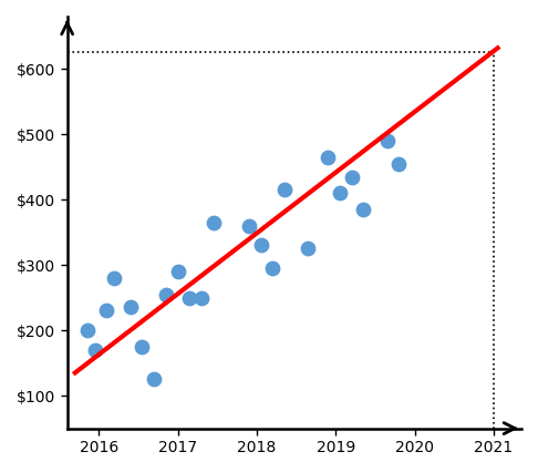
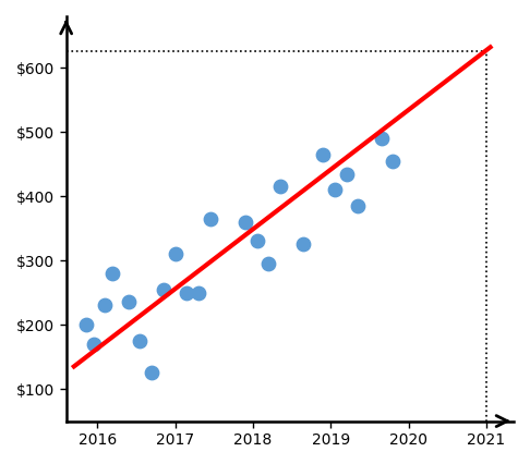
2017: $290 -> $310
